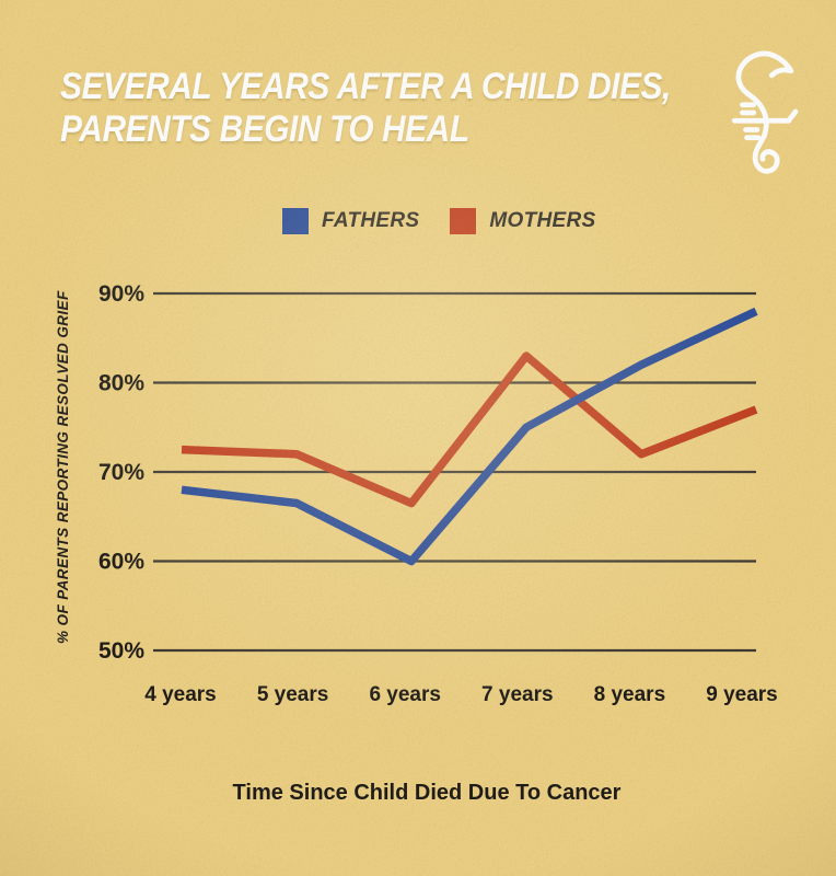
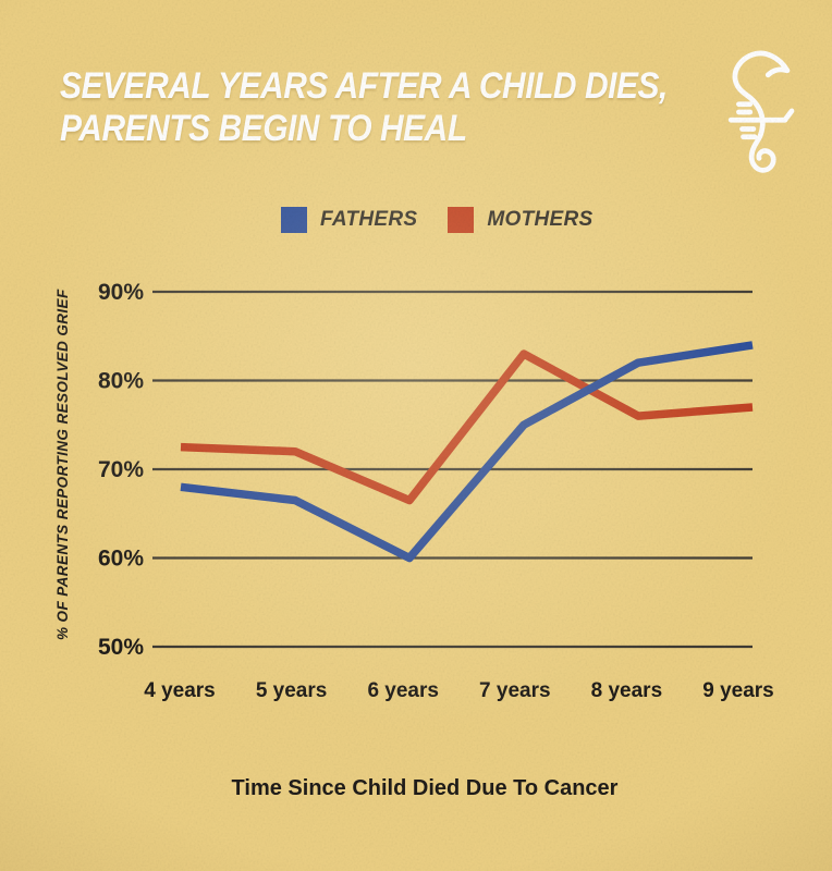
MOTHERS/8 years: 72% -> 76%
FATHERS/9 years: 88% -> 84%
